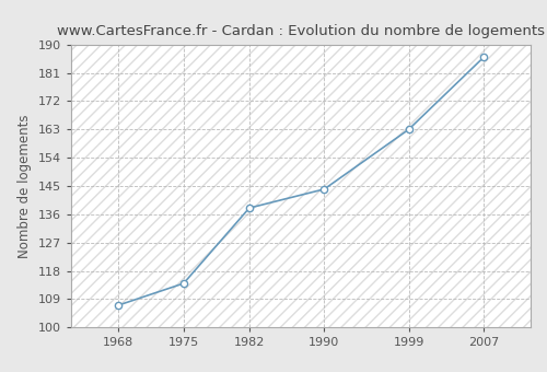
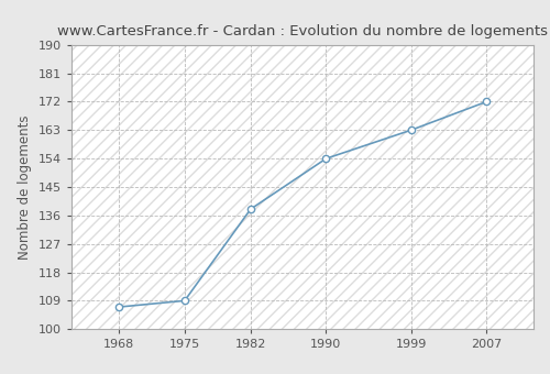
1975: 114 -> 109
1990: 144 -> 154
2007: 186 -> 172
